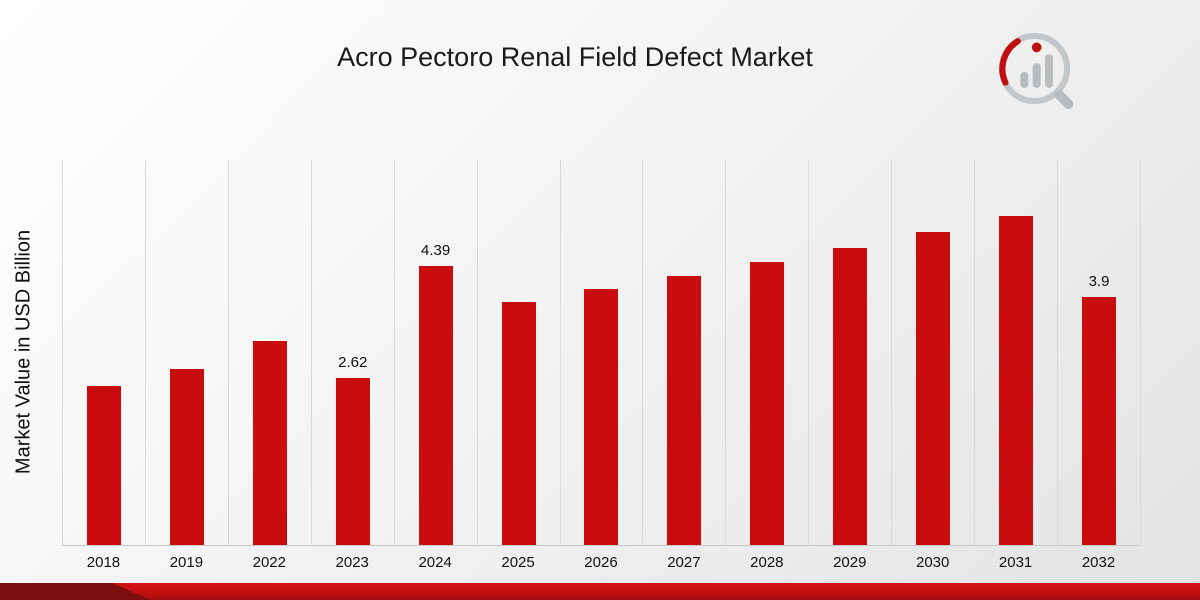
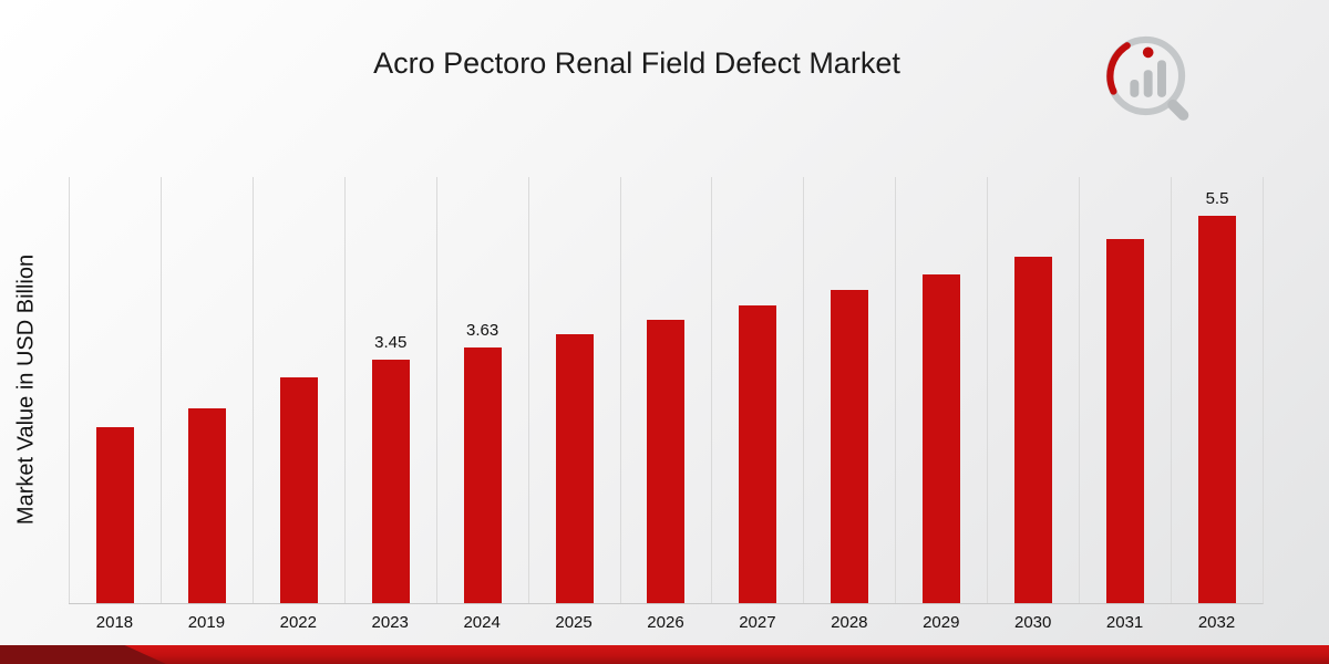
2023: 2.62 -> 3.45
2024: 4.39 -> 3.63
2032: 3.9 -> 5.5
